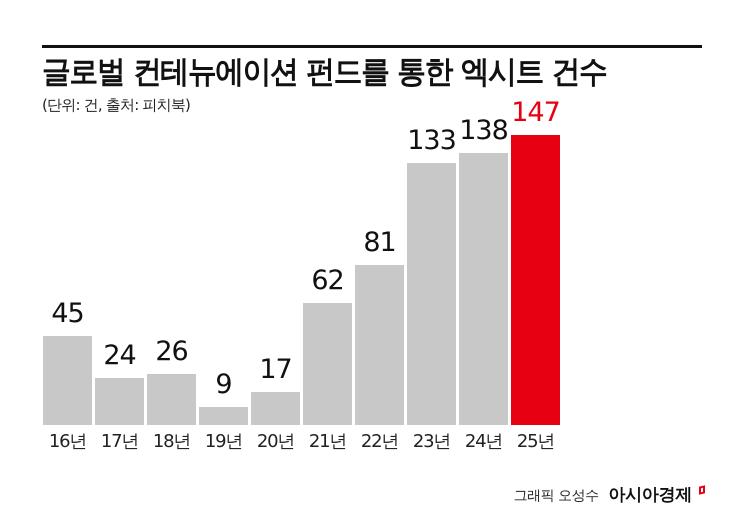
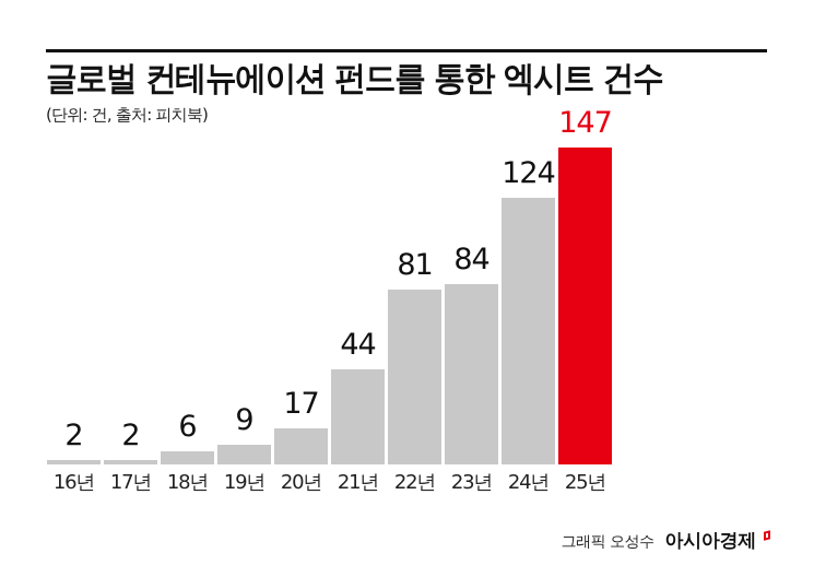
16년: 45 -> 2
17년: 24 -> 2
18년: 26 -> 6
21년: 62 -> 44
23년: 133 -> 84
24년: 138 -> 124
